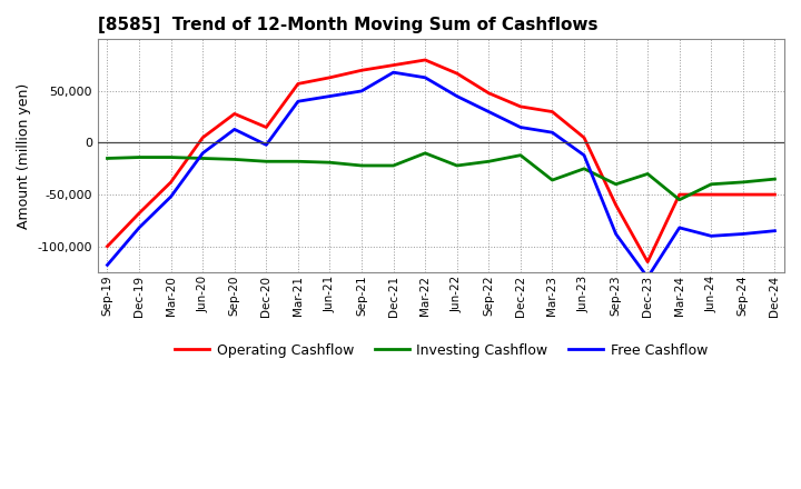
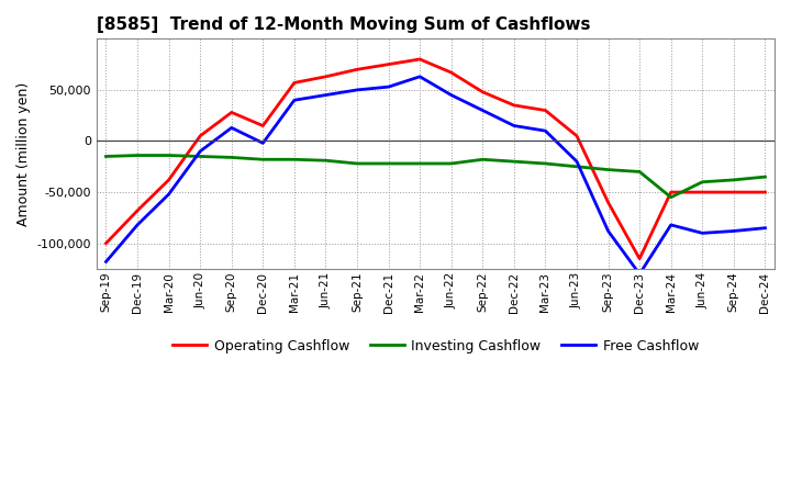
Free Cashflow/Dec-21: 68,000 -> 53,000
Investing Cashflow/Mar-22: -10,000 -> -22,000
Investing Cashflow/Dec-22: -12,000 -> -20,000
Investing Cashflow/Mar-23: -36,000 -> -22,000
Free Cashflow/Jun-23: -12,000 -> -20,000
Investing Cashflow/Sep-23: -40,000 -> -28,000
